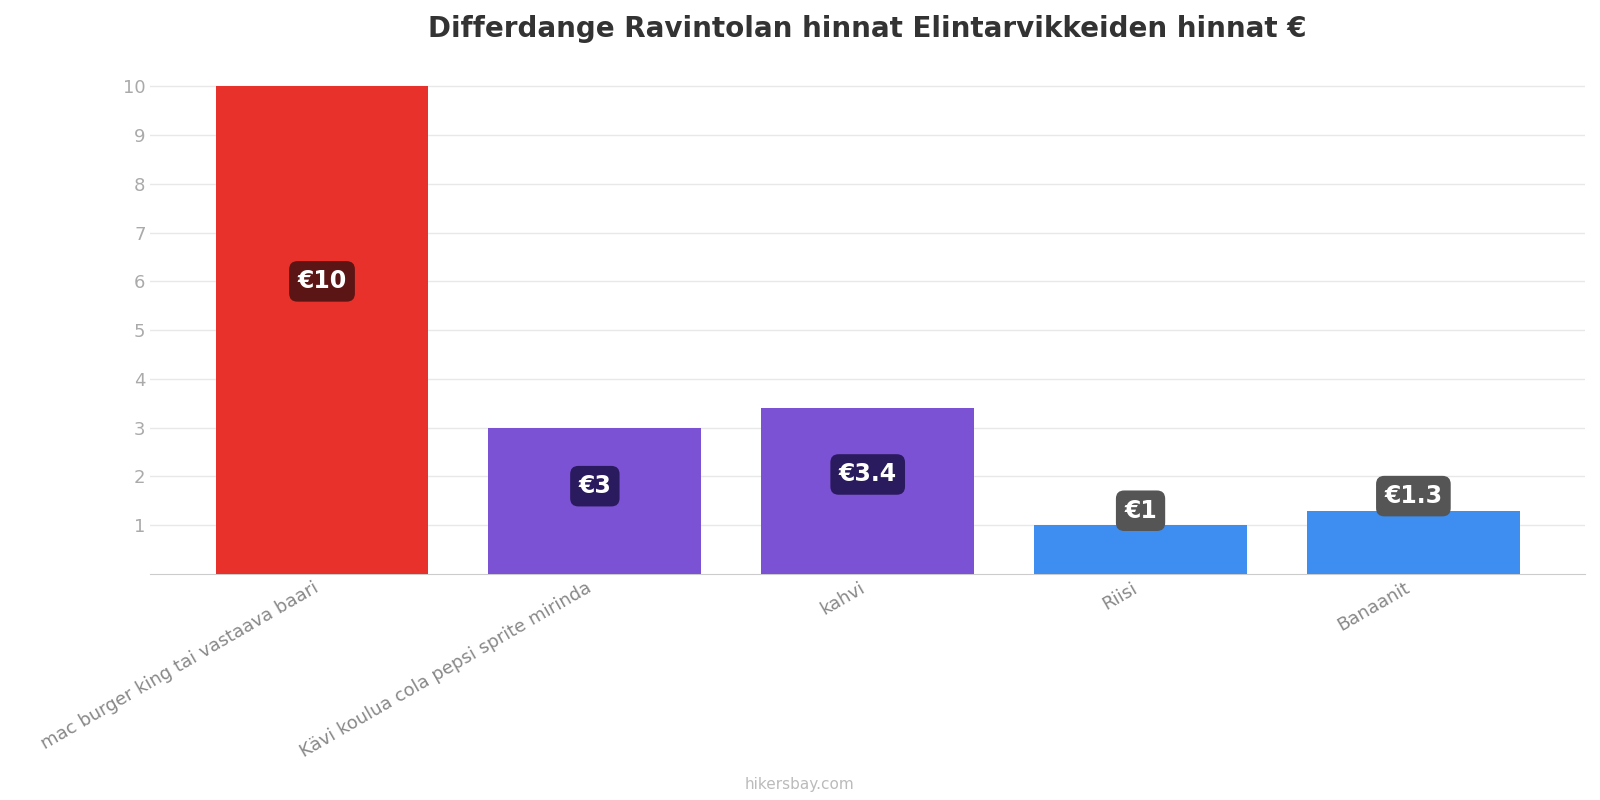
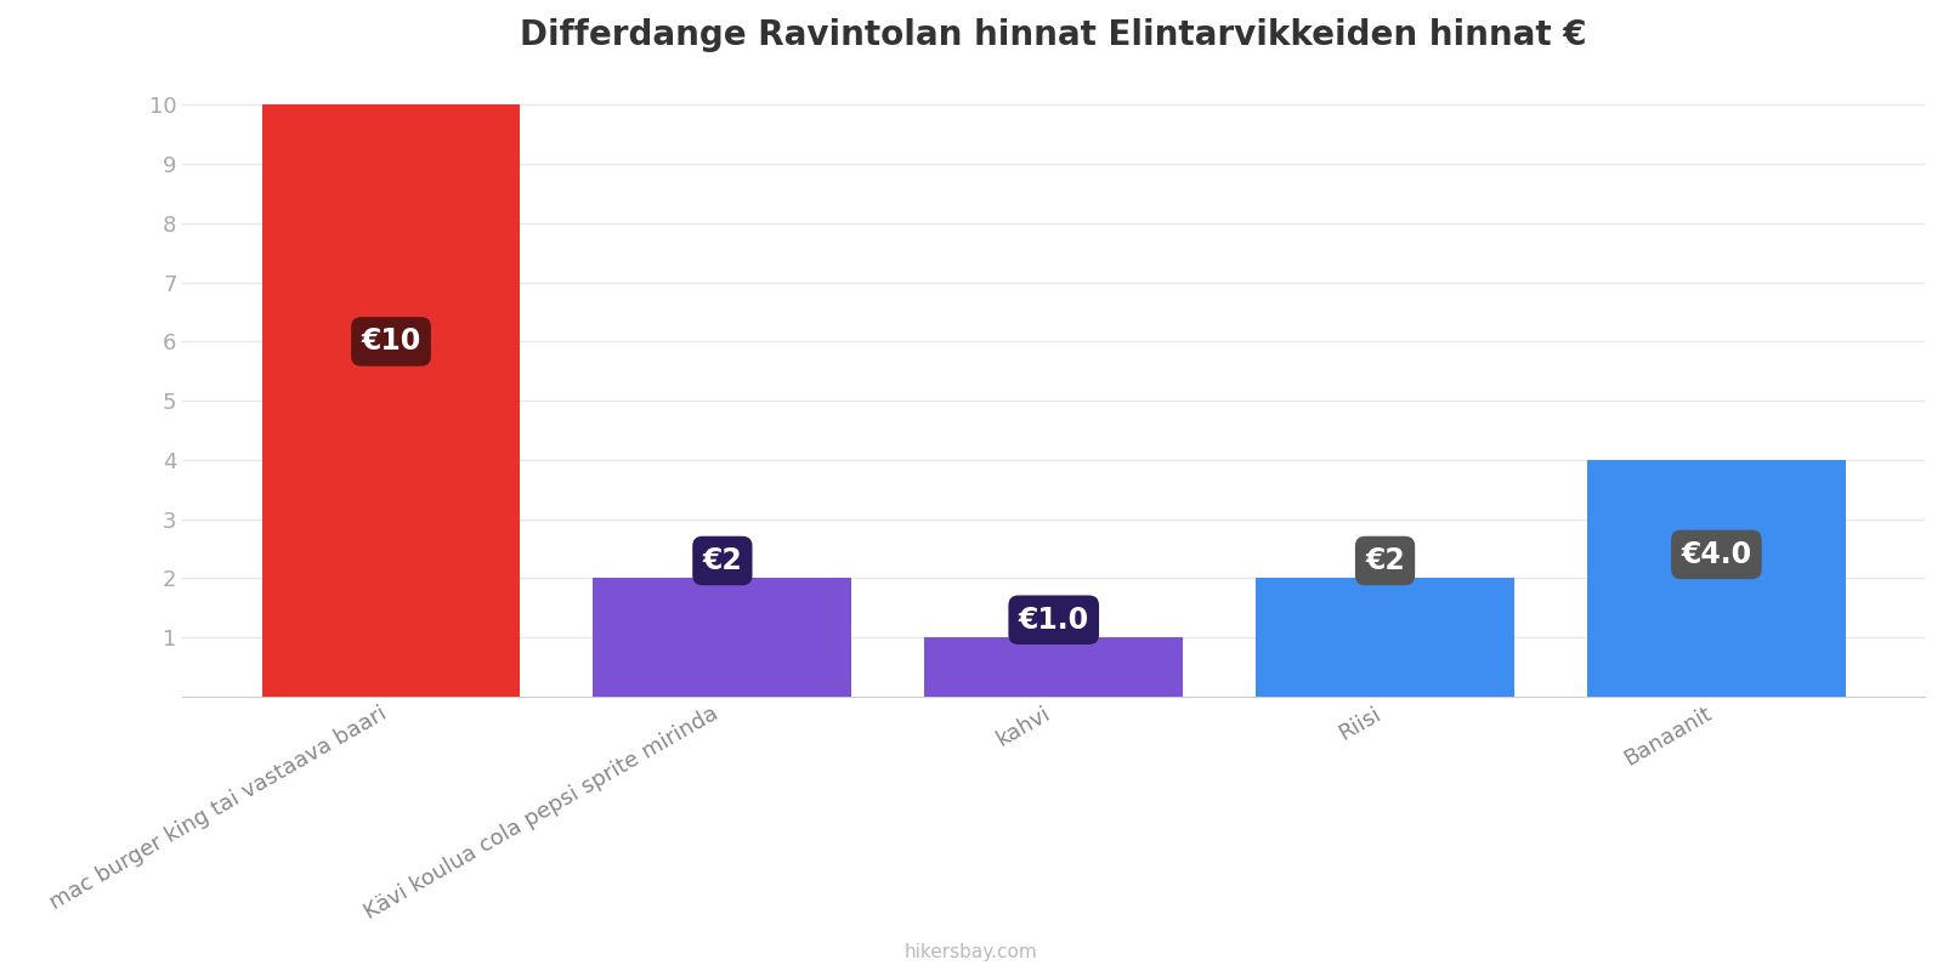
Kävi koulua cola pepsi sprite mirinda: €3 -> €2
kahvi: €3.4 -> €1.0
Riisi: €1 -> €2
Banaanit: €1.3 -> €4.0
